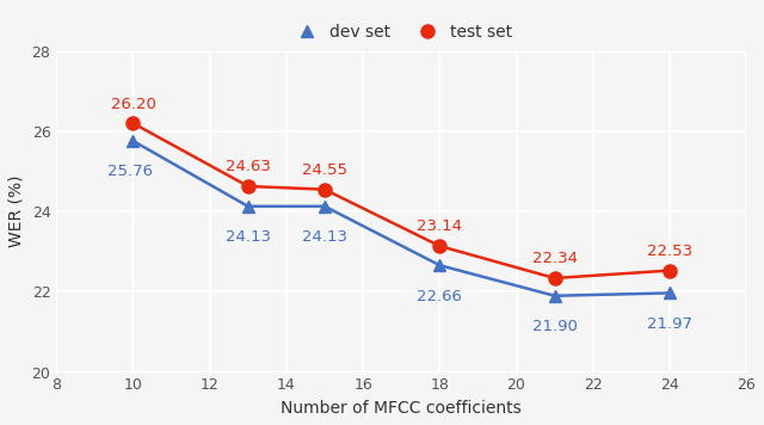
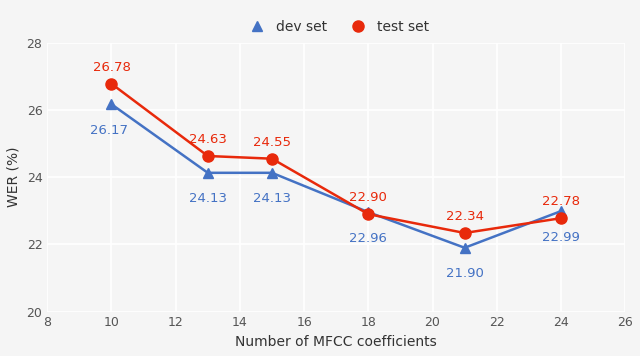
dev set/10: 25.76 -> 26.17
test set/10: 26.20 -> 26.78
dev set/18: 22.66 -> 22.96
test set/18: 23.14 -> 22.90
dev set/24: 21.97 -> 22.99
test set/24: 22.53 -> 22.78
